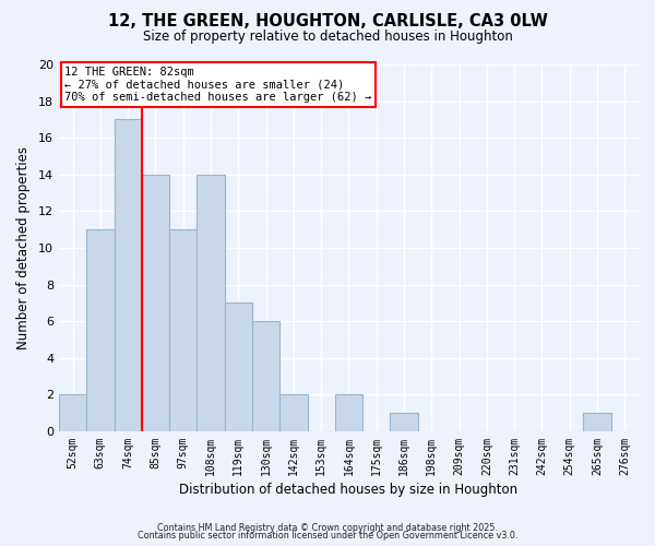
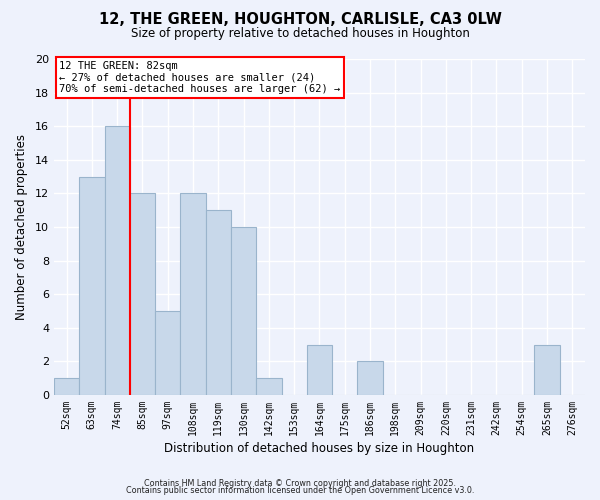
52sqm: 2 -> 1
63sqm: 11 -> 13
74sqm: 17 -> 16
85sqm: 14 -> 12
97sqm: 11 -> 5
108sqm: 14 -> 12
119sqm: 7 -> 11
130sqm: 6 -> 10
142sqm: 2 -> 1
164sqm: 2 -> 3
186sqm: 1 -> 2
265sqm: 1 -> 3
